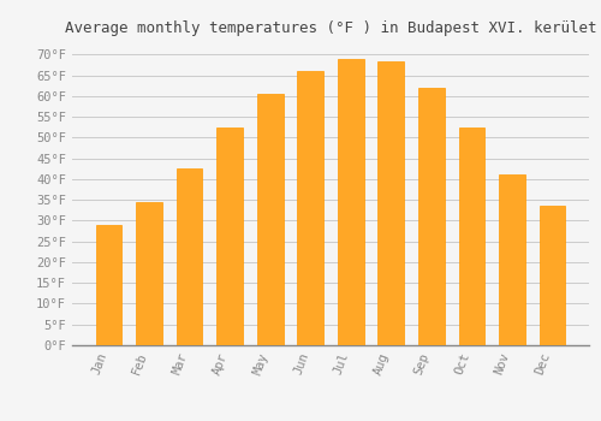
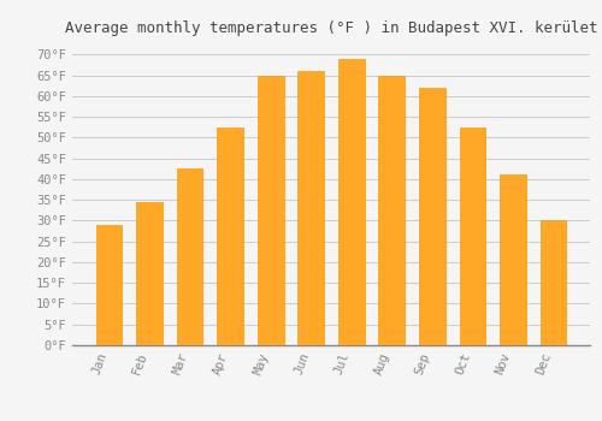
May: 60.5°F -> 65.0°F
Aug: 68.5°F -> 65.0°F
Dec: 33.5°F -> 30.0°F
